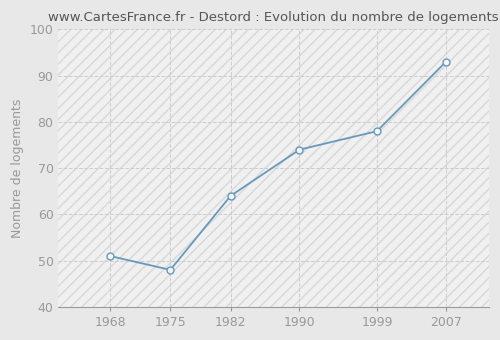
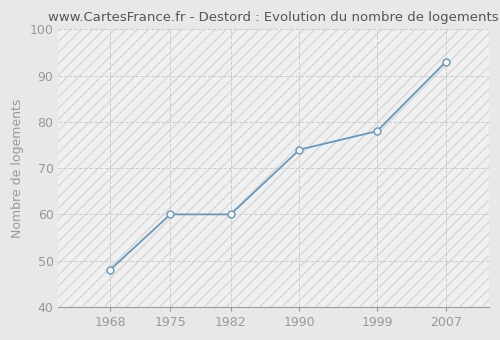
1968: 51 -> 48
1975: 48 -> 60
1982: 64 -> 60
